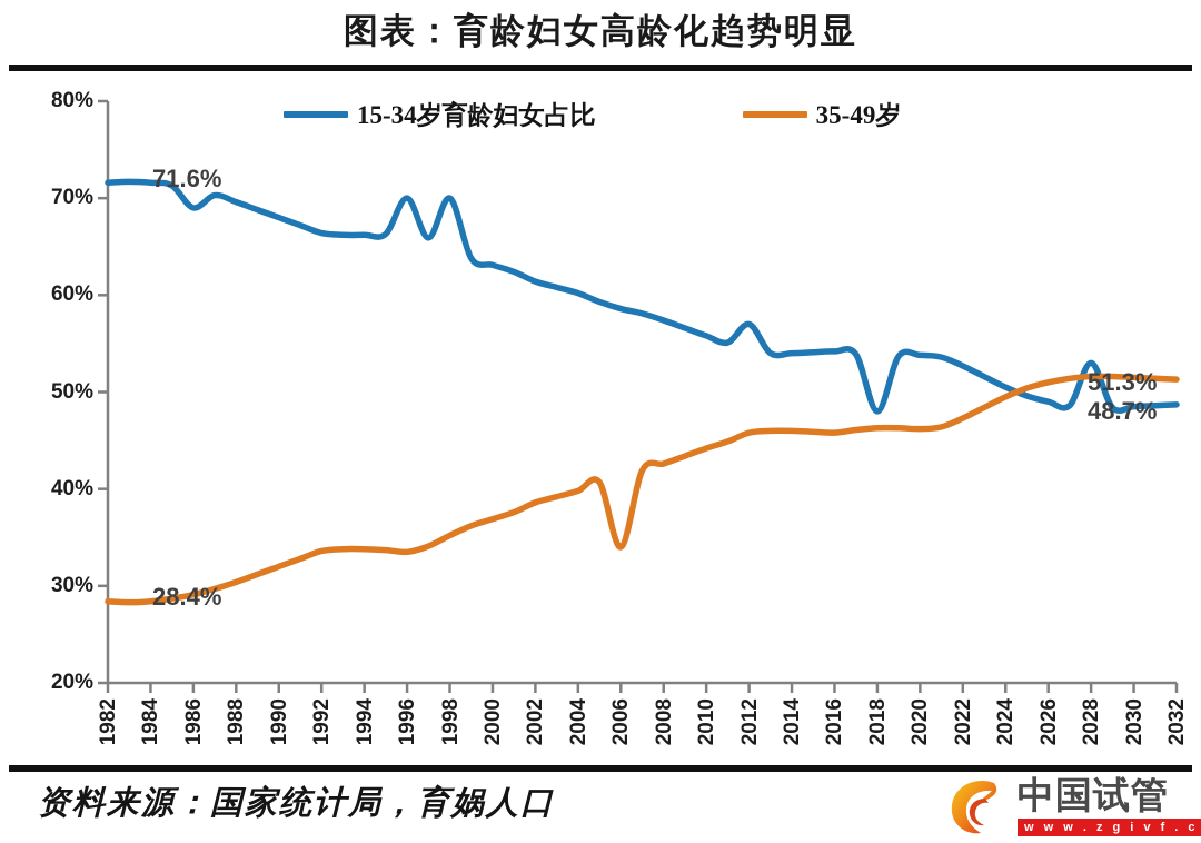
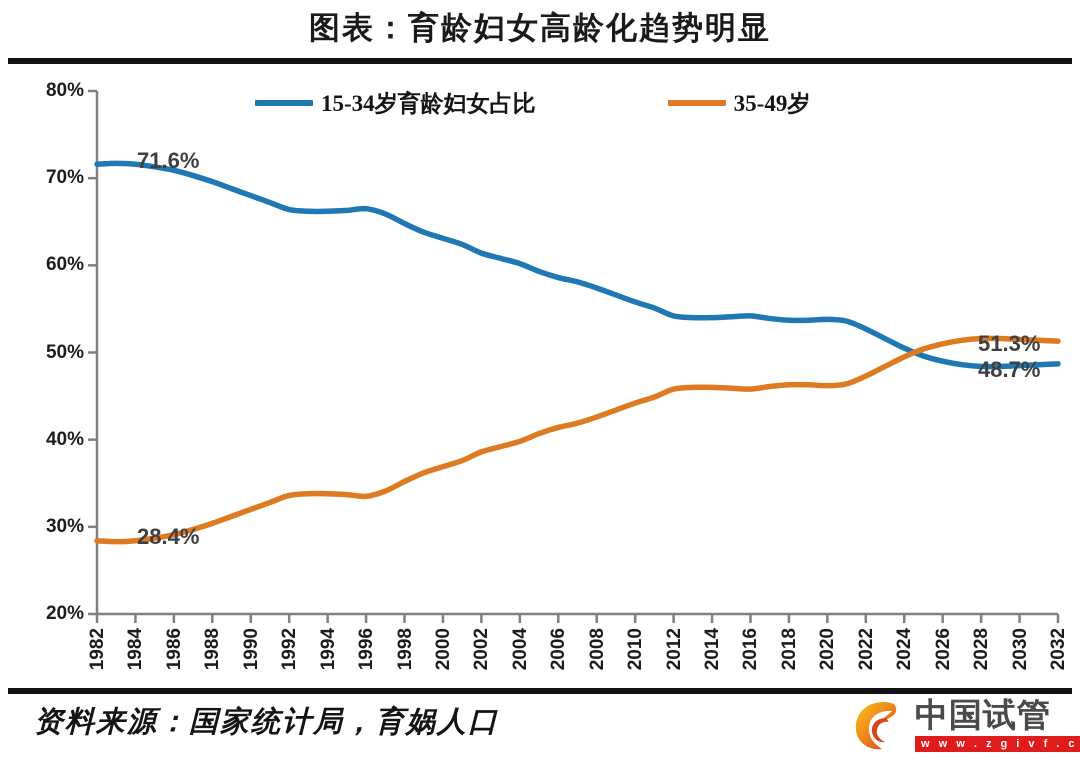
15-34岁育龄妇女占比/1986: 69% -> 71%
15-34岁育龄妇女占比/1996: 70% -> 66%
15-34岁育龄妇女占比/1998: 70% -> 65%
35-49岁/2006: 34% -> 41%
15-34岁育龄妇女占比/2012: 57% -> 54%
15-34岁育龄妇女占比/2018: 48% -> 54%
15-34岁育龄妇女占比/2028: 53% -> 48%
